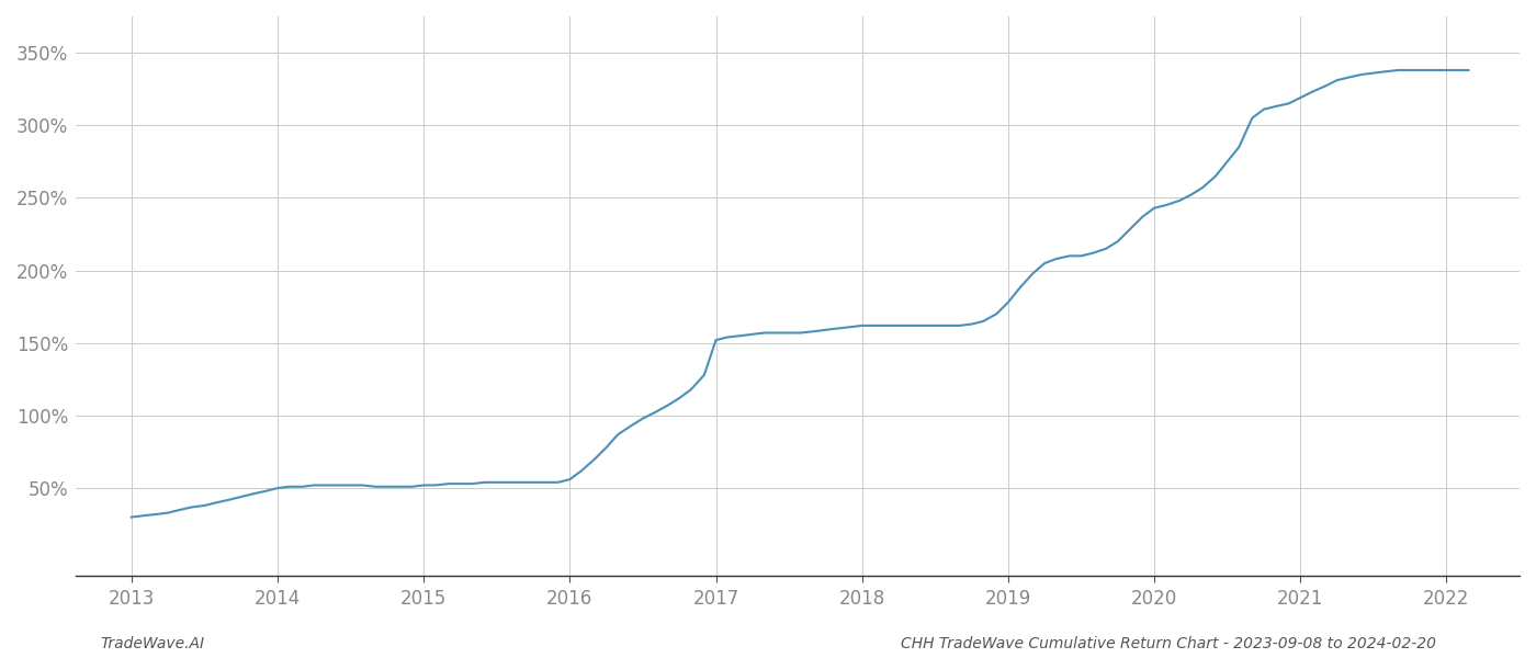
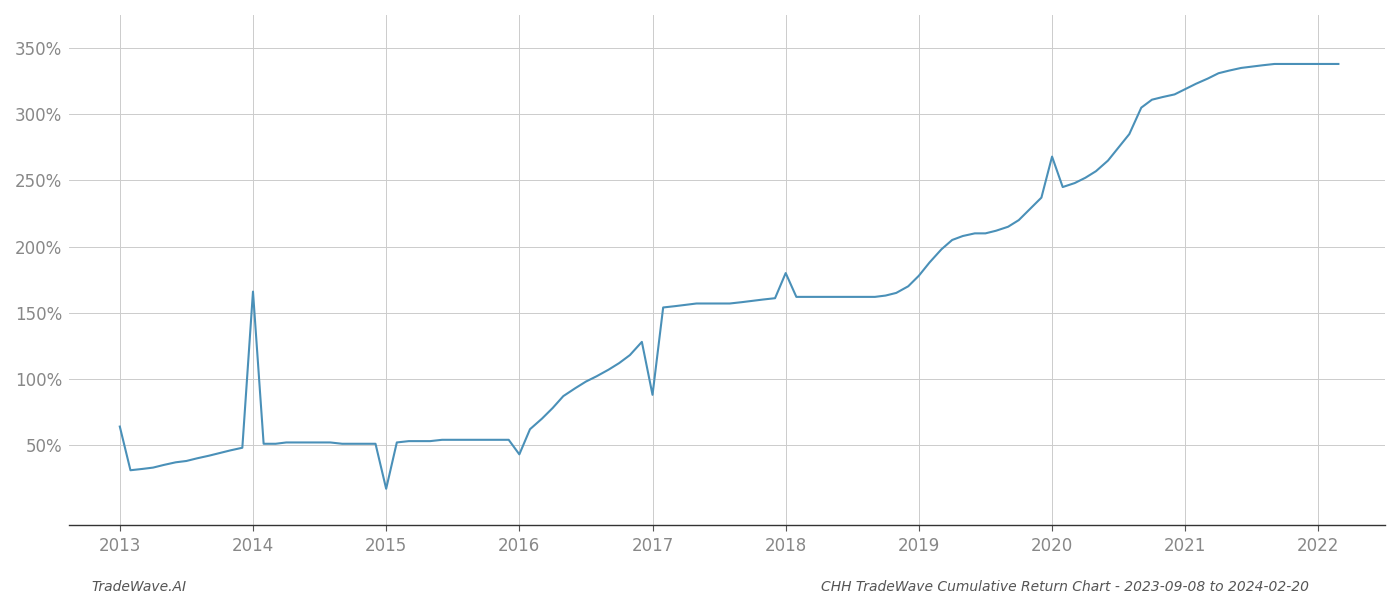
2013: 30% -> 64%
2014: 50% -> 166%
2015: 52% -> 17%
2016: 56% -> 43%
2017: 152% -> 88%
2018: 162% -> 180%
2020: 243% -> 268%
